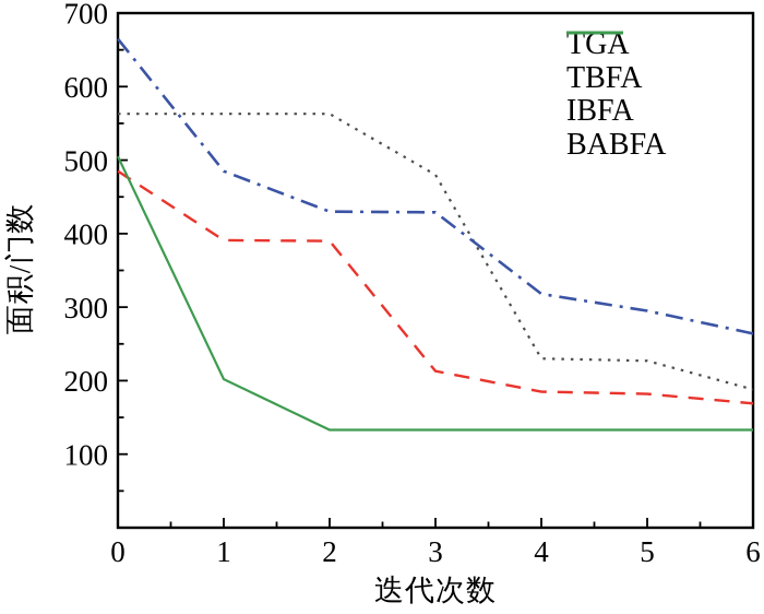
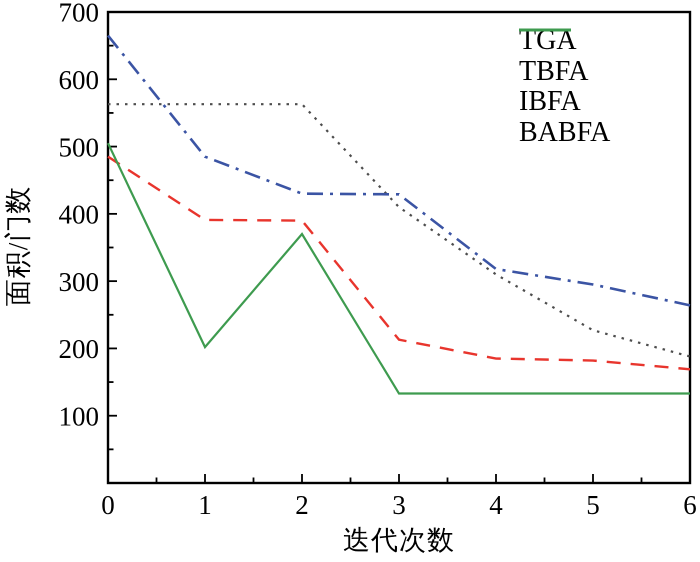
BABFA/2: 130 -> 370
TGA/3: 480 -> 410
TGA/4: 230 -> 310
